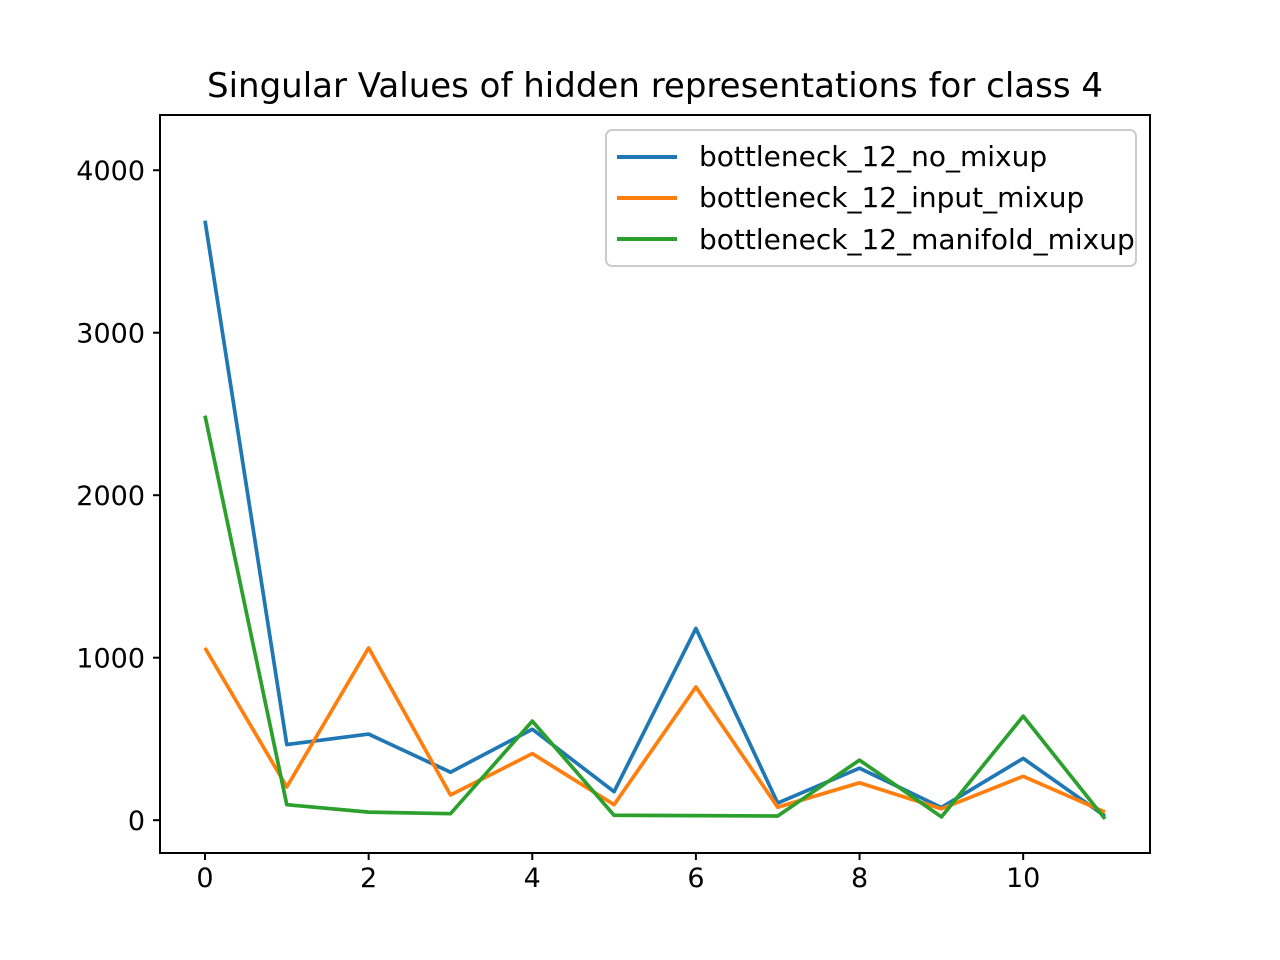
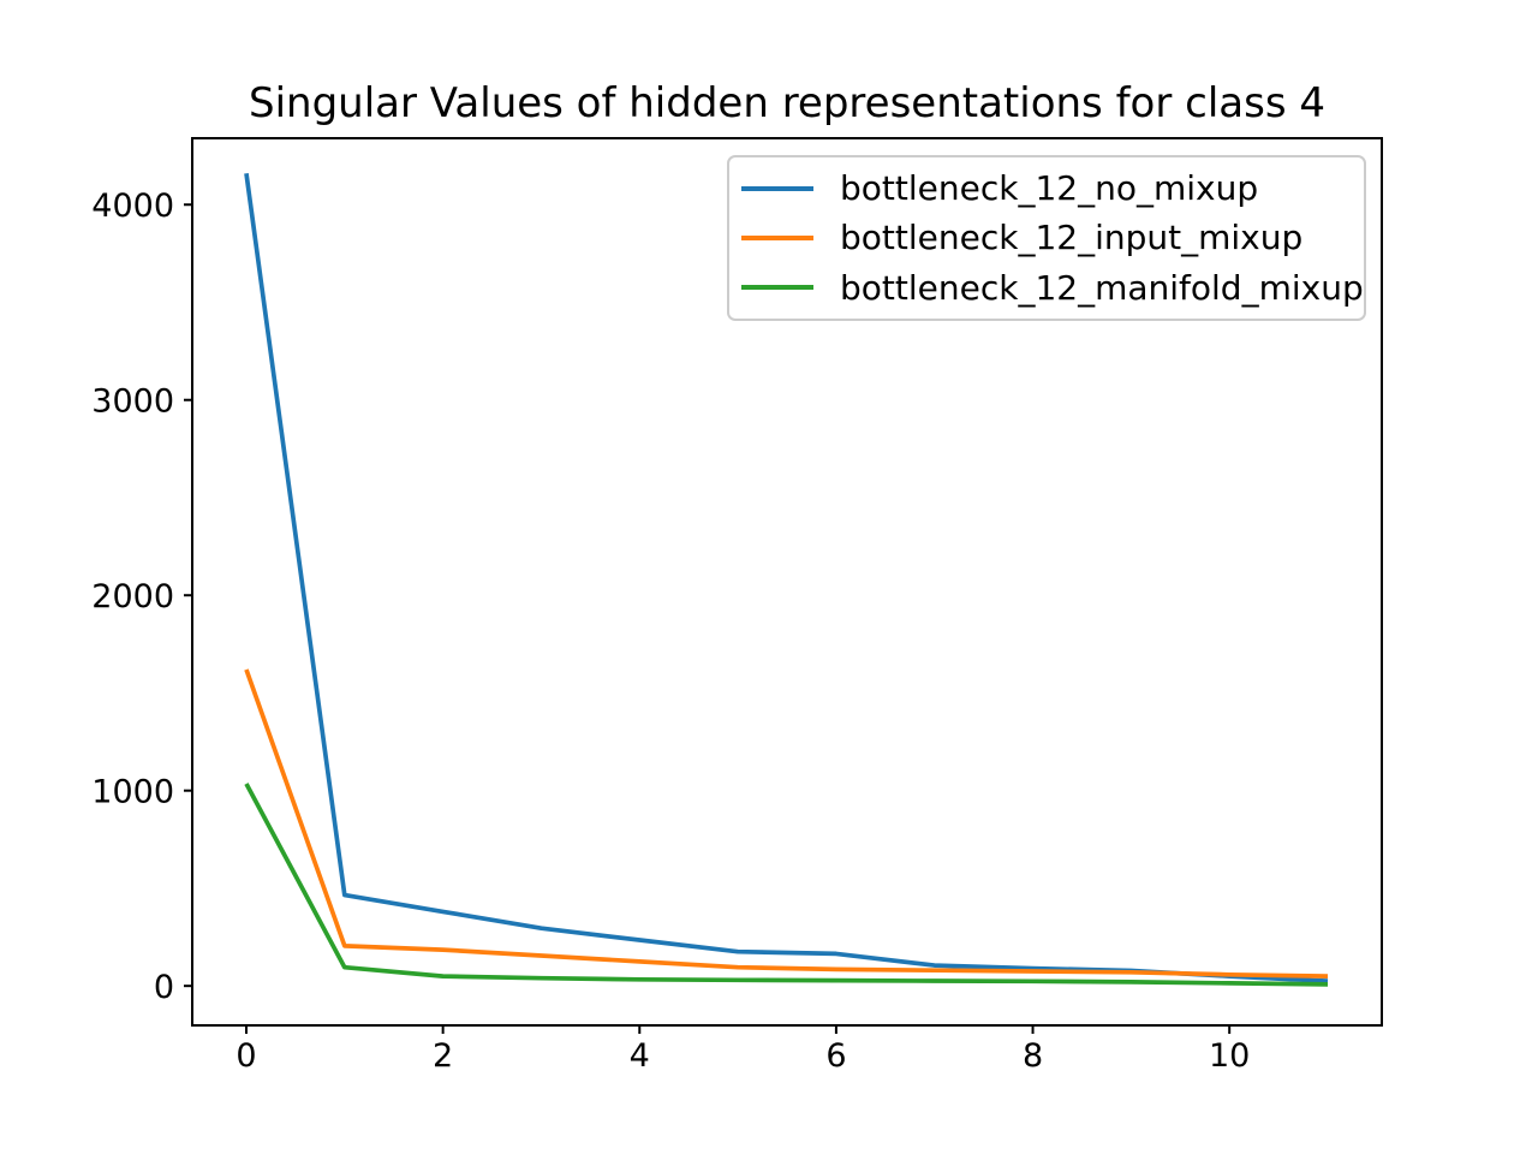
bottleneck_12_no_mixup/0: 3690 -> 4160
bottleneck_12_input_mixup/0: 1060 -> 1620
bottleneck_12_manifold_mixup/0: 2490 -> 1040
bottleneck_12_no_mixup/2: 530 -> 380
bottleneck_12_input_mixup/2: 1060 -> 180
bottleneck_12_no_mixup/4: 560 -> 240
bottleneck_12_input_mixup/4: 410 -> 120
bottleneck_12_manifold_mixup/4: 610 -> 30
bottleneck_12_no_mixup/6: 1180 -> 160
bottleneck_12_input_mixup/6: 820 -> 80
bottleneck_12_no_mixup/8: 320 -> 90
bottleneck_12_input_mixup/8: 230 -> 80
bottleneck_12_manifold_mixup/8: 370 -> 20
bottleneck_12_no_mixup/10: 380 -> 50
bottleneck_12_input_mixup/10: 270 -> 60
bottleneck_12_manifold_mixup/10: 640 -> 10
